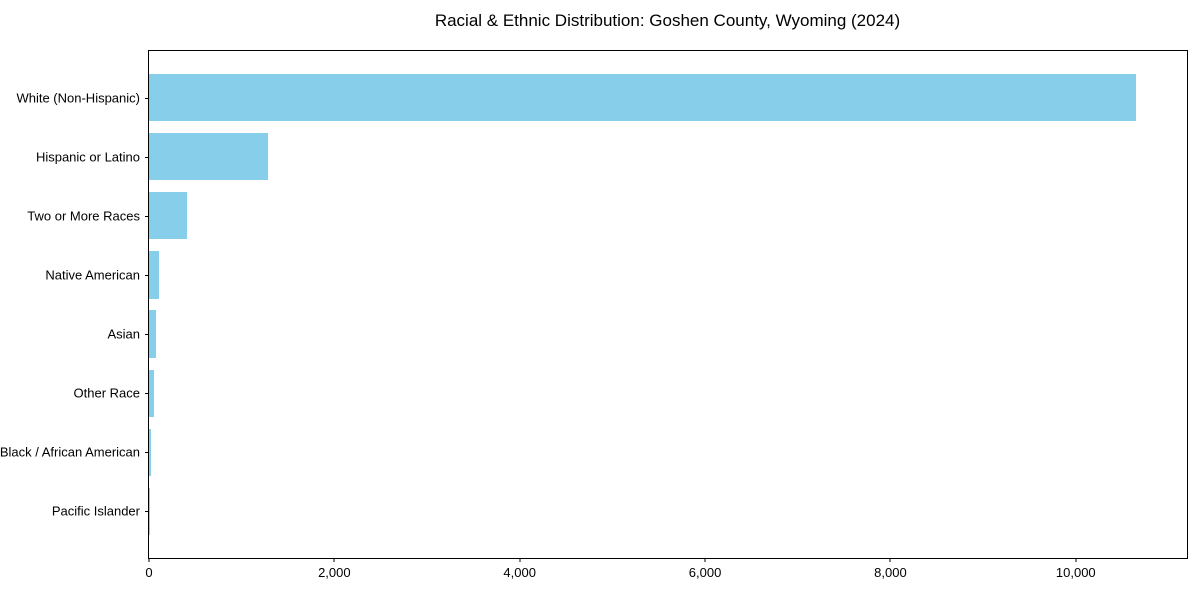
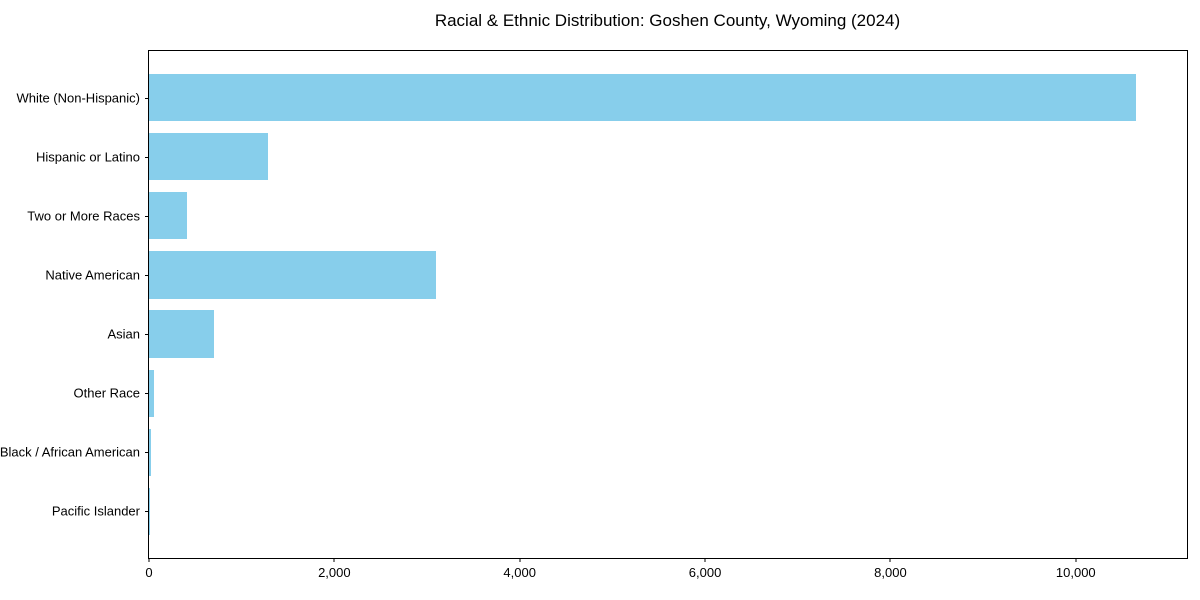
Native American: 100 -> 3100
Asian: 100 -> 700
